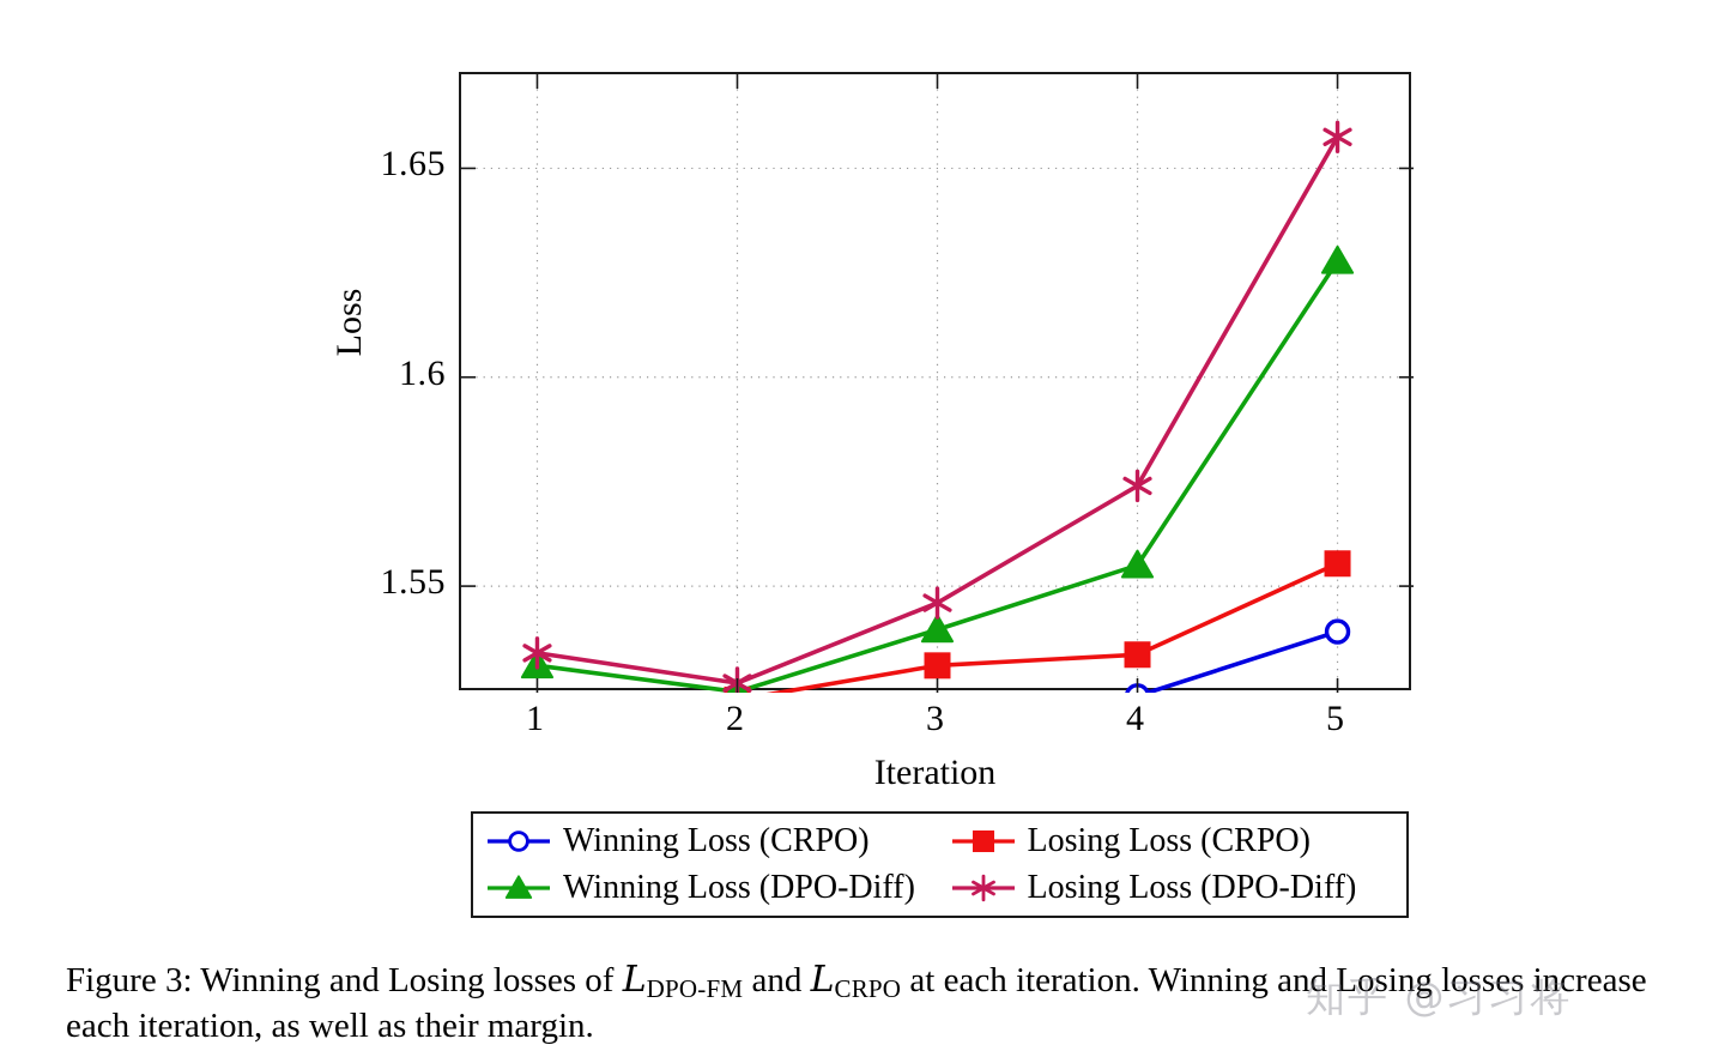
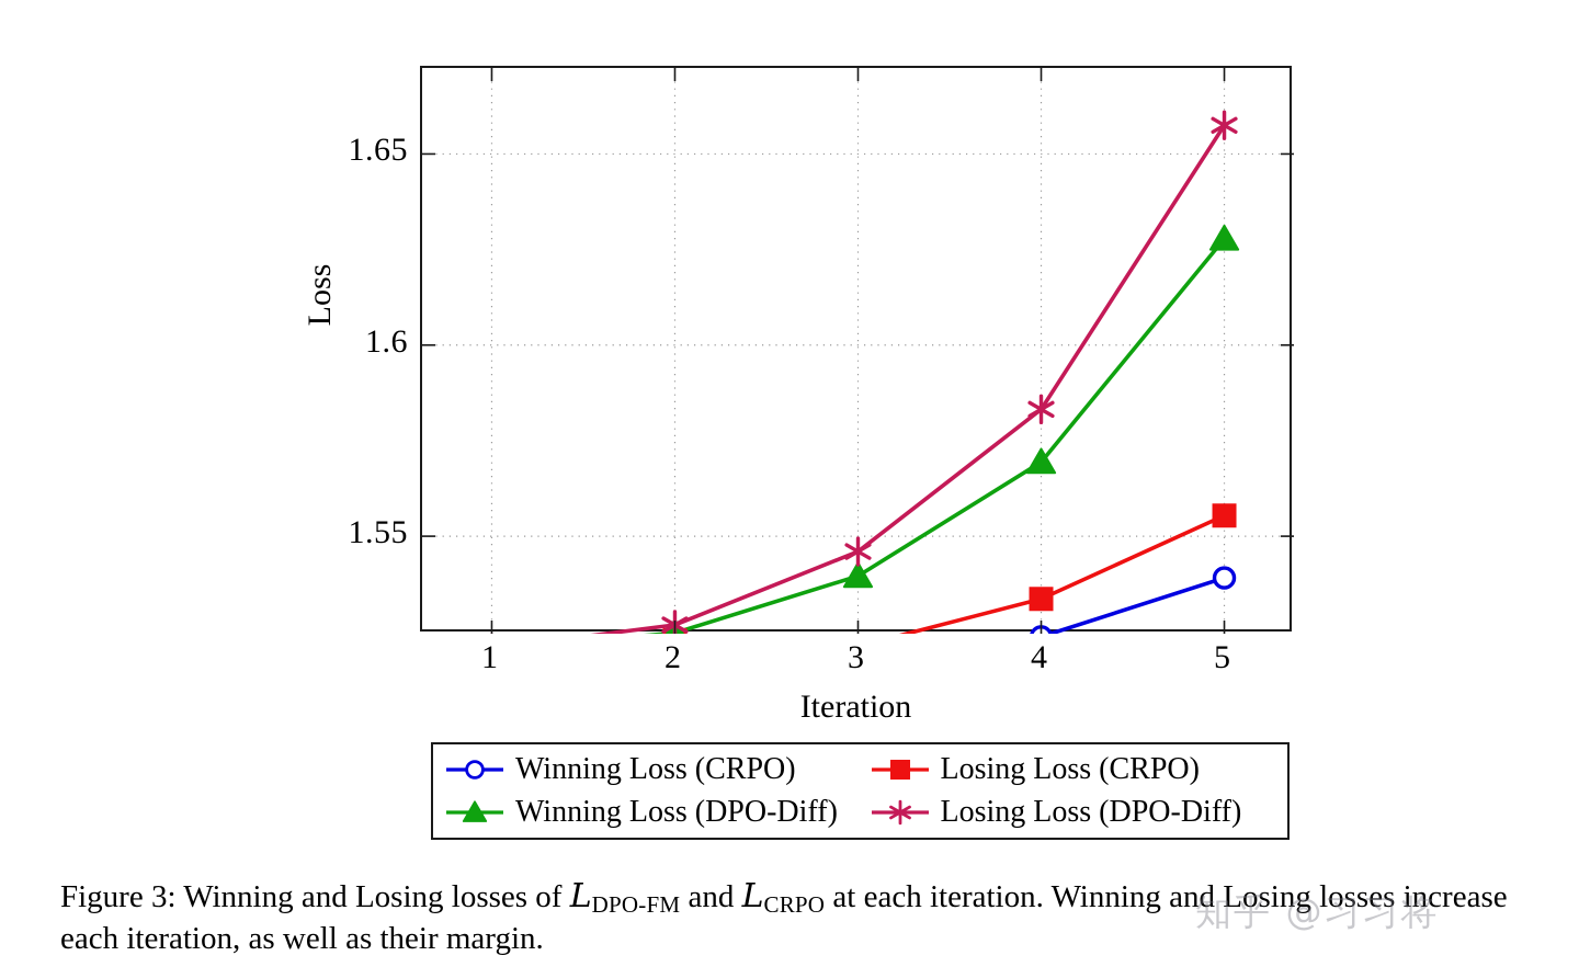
Winning Loss (DPO-Diff)/1: 1.531 -> 1.520
Losing Loss (DPO-Diff)/1: 1.534 -> 1.521
Losing Loss (CRPO)/3: 1.531 -> 1.521
Winning Loss (DPO-Diff)/4: 1.555 -> 1.569
Losing Loss (DPO-Diff)/4: 1.574 -> 1.583
